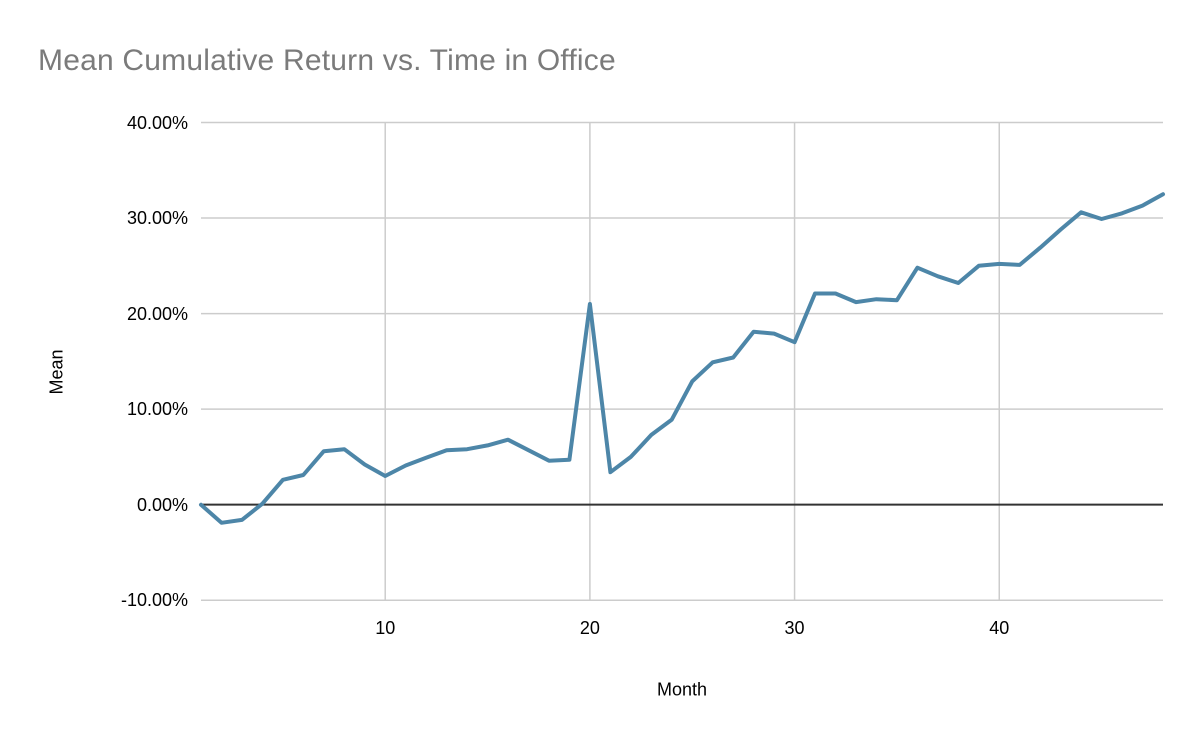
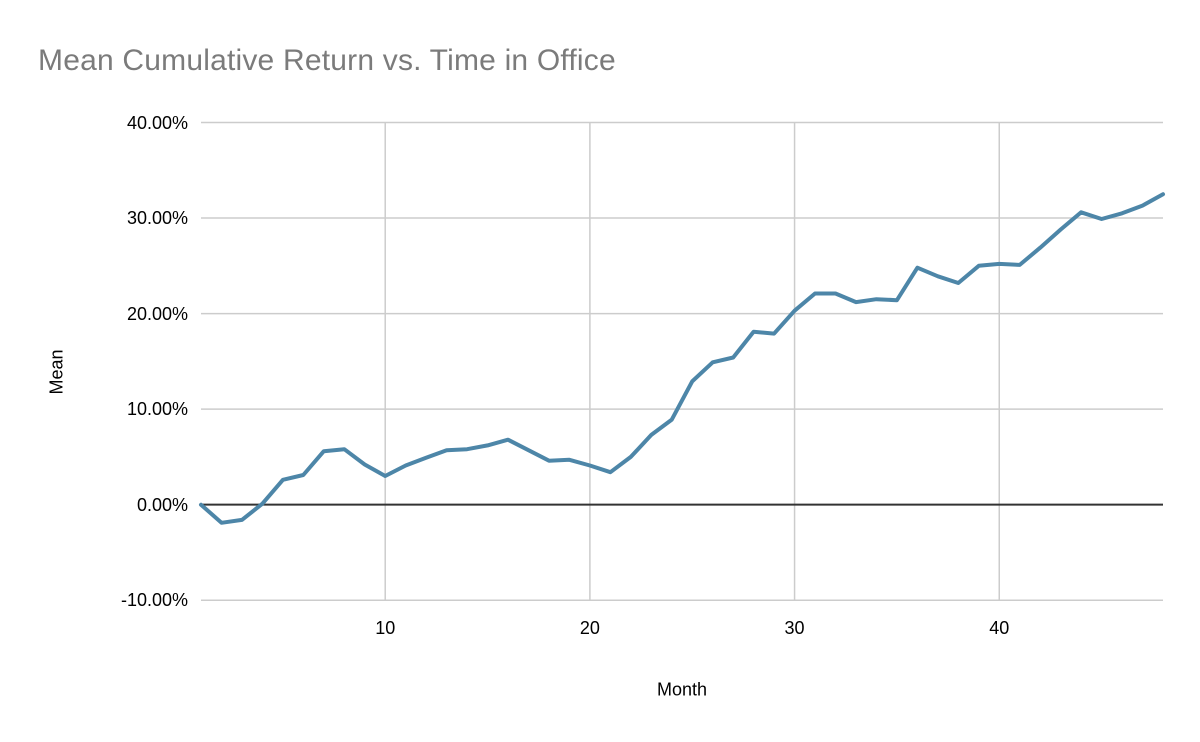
20: 21% -> 4%
30: 17% -> 20%
